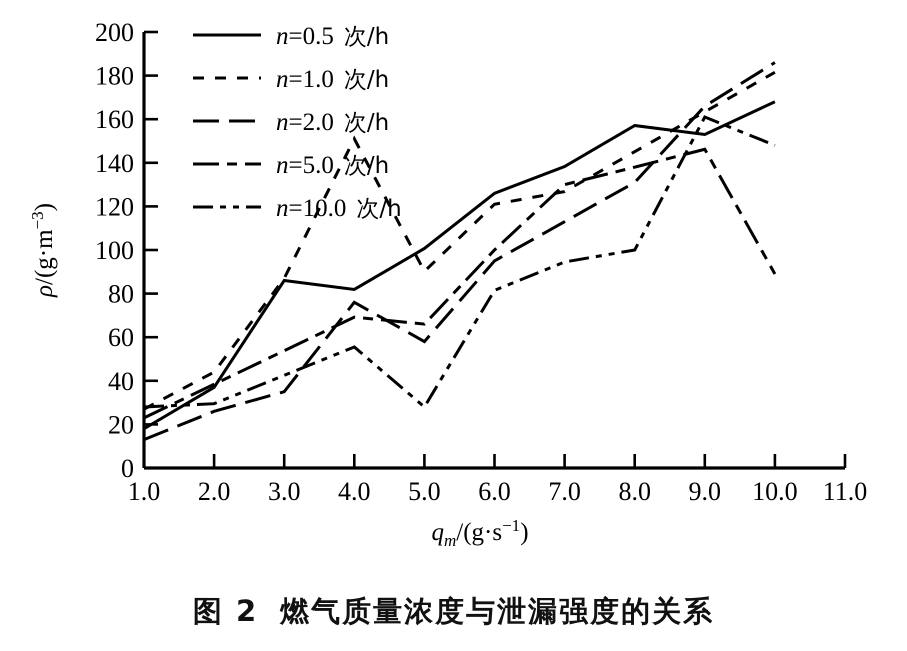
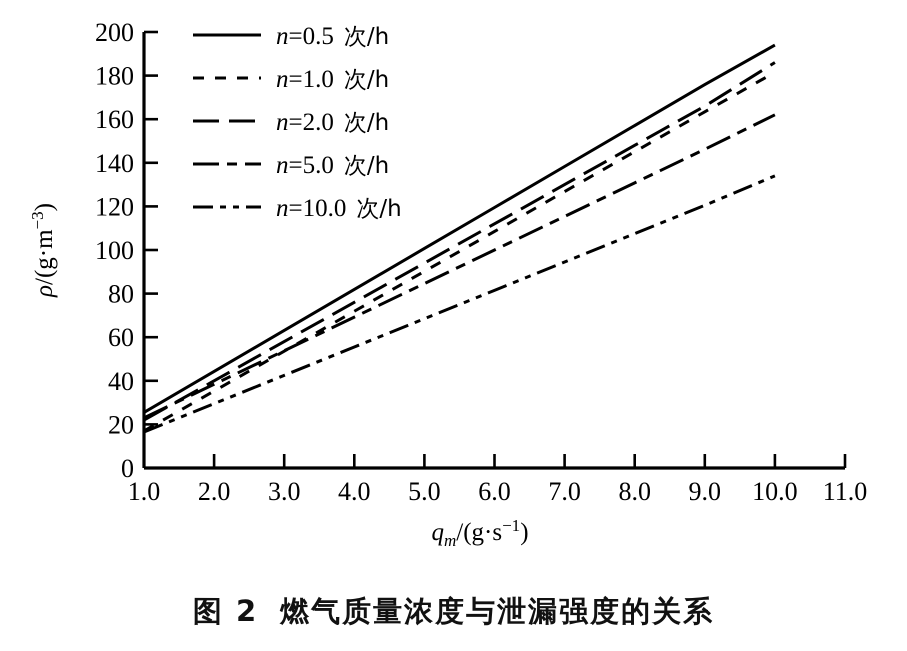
n=0.5 次/h/1.0: 18 -> 26
n=1.0 次/h/1.0: 27 -> 17
n=2.0 次/h/1.0: 13 -> 22
n=10.0 次/h/1.0: 28 -> 16
n=0.5 次/h/2.0: 37 -> 44
n=1.0 次/h/2.0: 44 -> 35
n=2.0 次/h/2.0: 26 -> 40
n=0.5 次/h/3.0: 86 -> 63
n=1.0 次/h/3.0: 87 -> 54
n=2.0 次/h/3.0: 35 -> 58
n=1.0 次/h/4.0: 151 -> 72
n=2.0 次/h/5.0: 58 -> 94
n=5.0 次/h/5.0: 66 -> 85
n=10.0 次/h/5.0: 28 -> 68
n=0.5 次/h/6.0: 126 -> 120
n=1.0 次/h/6.0: 121 -> 108
n=2.0 次/h/6.0: 95 -> 112
n=2.0 次/h/7.0: 113 -> 130
n=5.0 次/h/7.0: 130 -> 115
n=2.0 次/h/8.0: 131 -> 148
n=5.0 次/h/8.0: 138 -> 131
n=10.0 次/h/8.0: 100 -> 108
n=0.5 次/h/9.0: 153 -> 176
n=10.0 次/h/9.0: 161 -> 120
n=0.5 次/h/10.0: 168 -> 194
n=5.0 次/h/10.0: 89 -> 162
n=10.0 次/h/10.0: 148 -> 134
